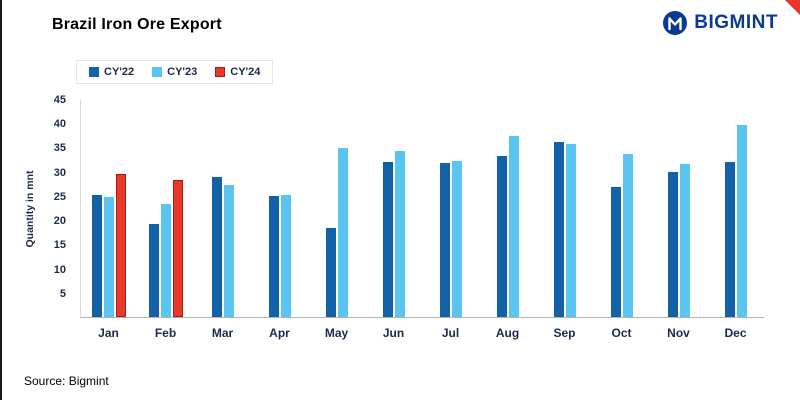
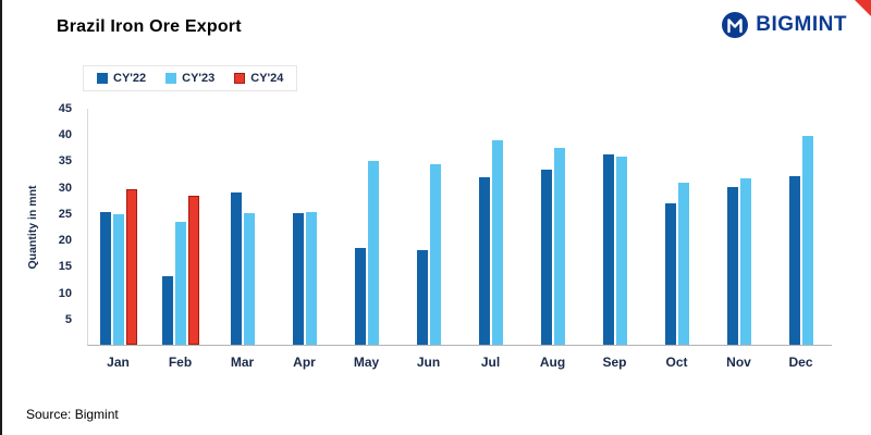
CY'22/Feb: 19 -> 13
CY'23/Mar: 27 -> 25
CY'22/Jun: 32 -> 18
CY'23/Jul: 32 -> 39
CY'23/Oct: 34 -> 31
